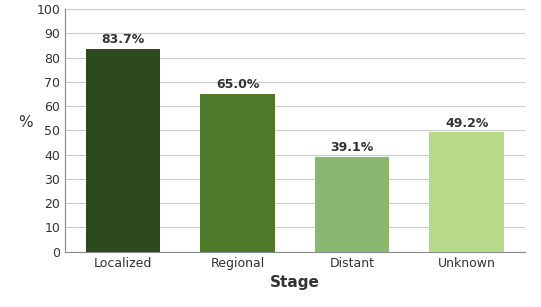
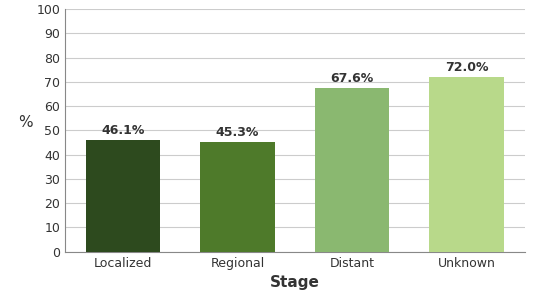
Localized: 83.7% -> 46.1%
Regional: 65.0% -> 45.3%
Distant: 39.1% -> 67.6%
Unknown: 49.2% -> 72.0%
